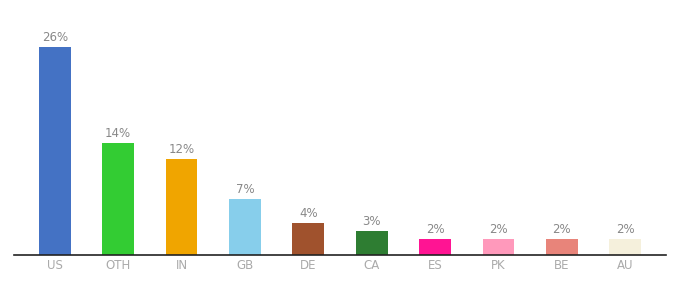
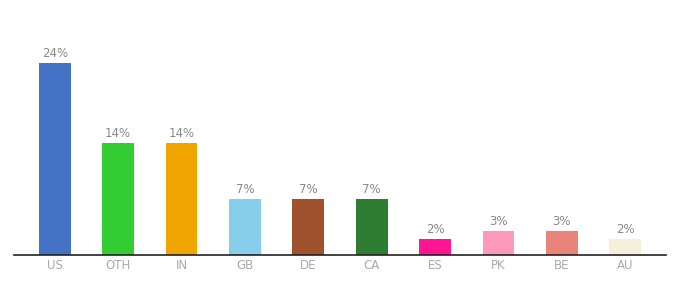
US: 26% -> 24%
IN: 12% -> 14%
DE: 4% -> 7%
CA: 3% -> 7%
PK: 2% -> 3%
BE: 2% -> 3%
